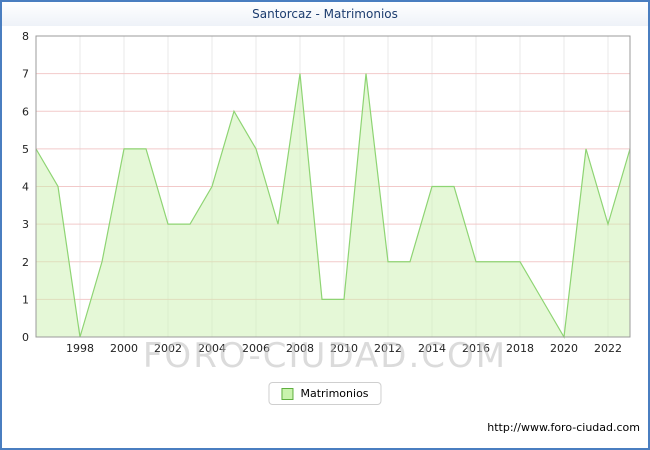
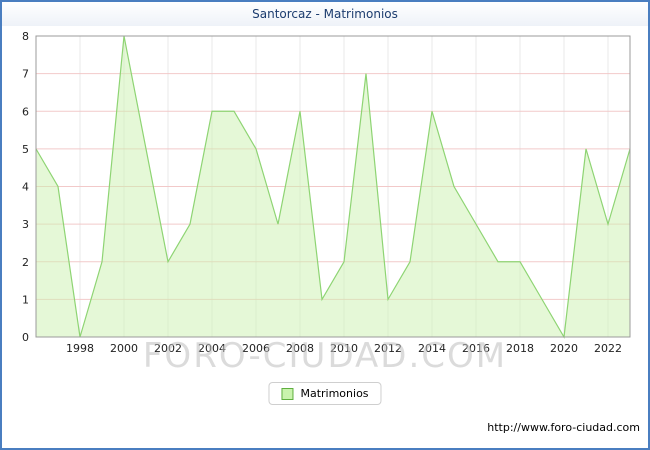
2000: 5 -> 8
2002: 3 -> 2
2004: 4 -> 6
2008: 7 -> 6
2010: 1 -> 2
2012: 2 -> 1
2014: 4 -> 6
2016: 2 -> 3
